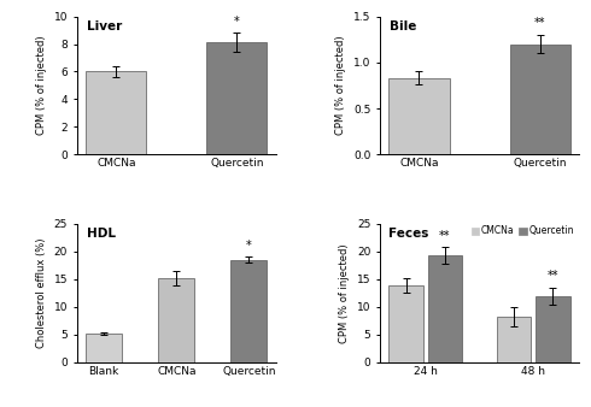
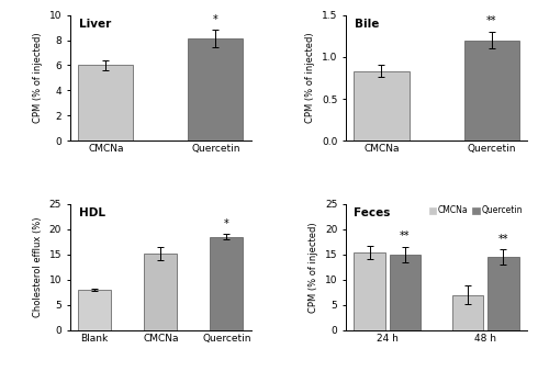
Blank: 5.2 -> 8.0
CMCNa/24 h: 13.8 -> 15.5
Quercetin/24 h: 19.3 -> 15.0
CMCNa/48 h: 8.2 -> 7.0
Quercetin/48 h: 12.0 -> 14.5
